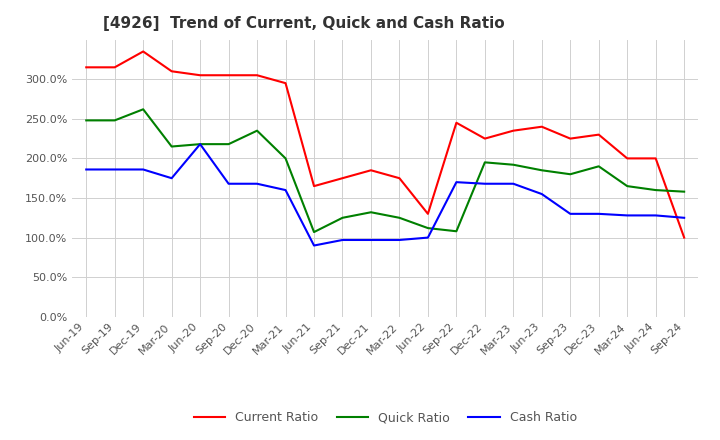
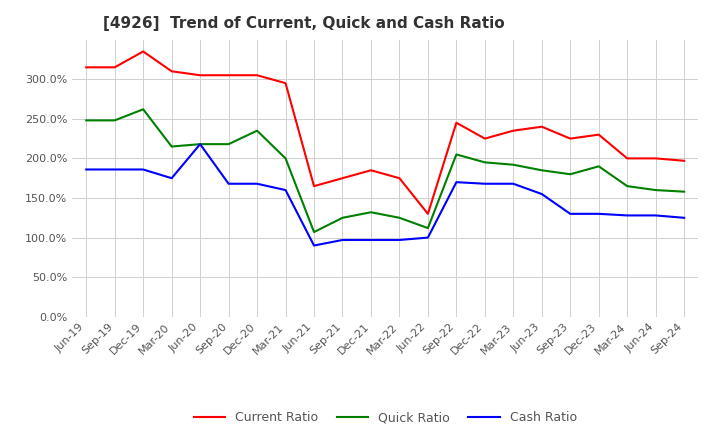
Quick Ratio/Sep-22: 108% -> 205%
Current Ratio/Sep-24: 100% -> 197%
